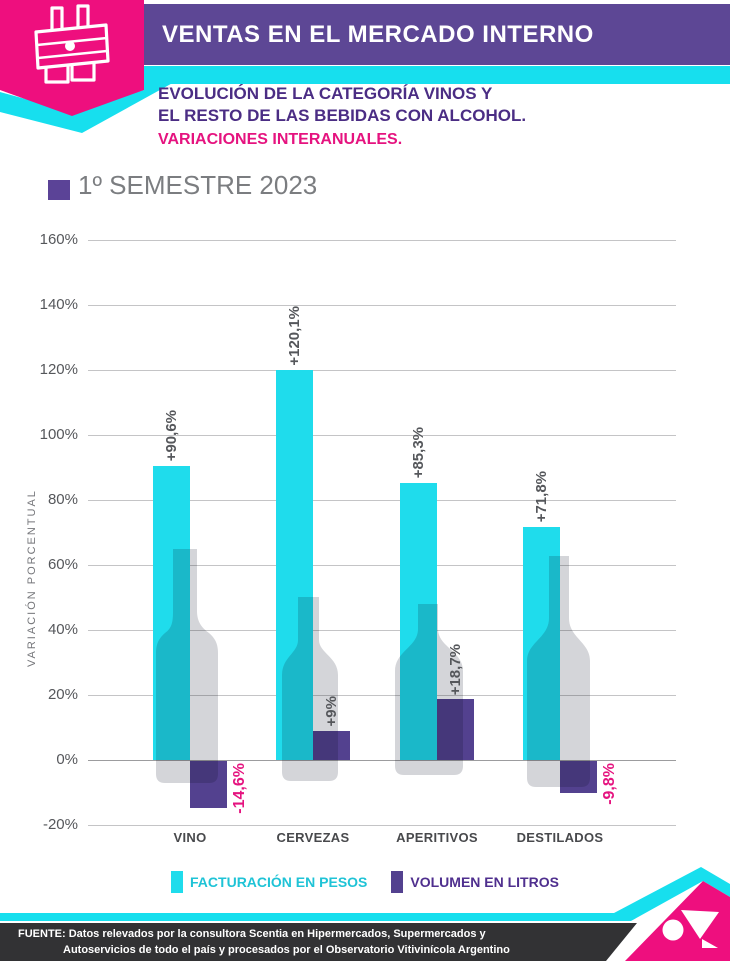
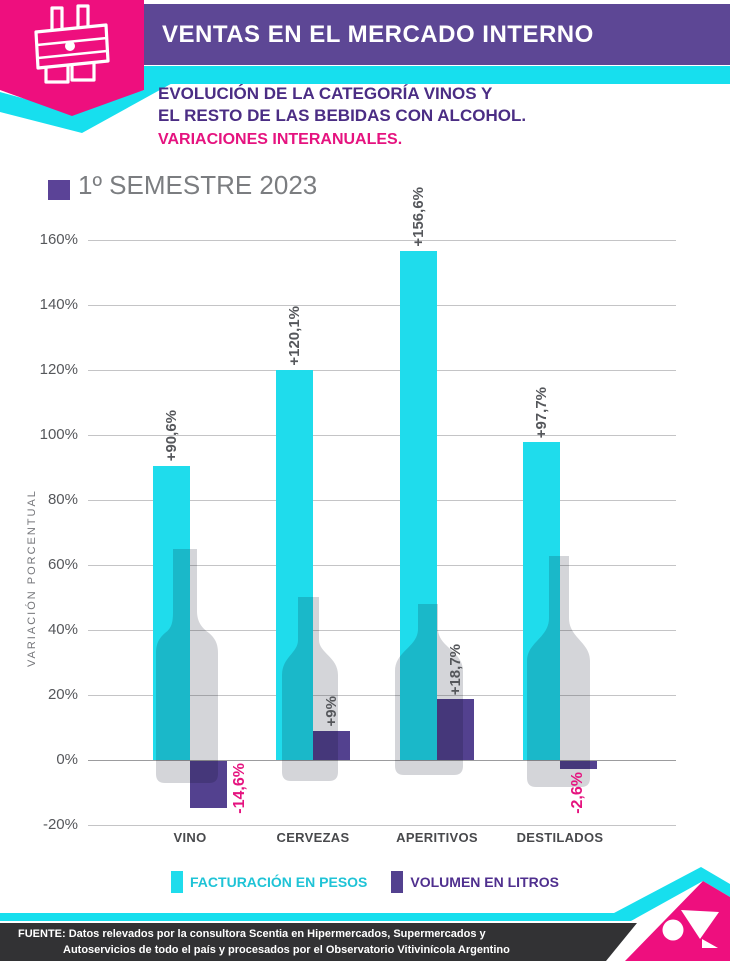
FACTURACIÓN EN PESOS/APERITIVOS: +85,3% -> +156,6%
FACTURACIÓN EN PESOS/DESTILADOS: +71,8% -> +97,7%
VOLUMEN EN LITROS/DESTILADOS: -9,8% -> -2,6%
